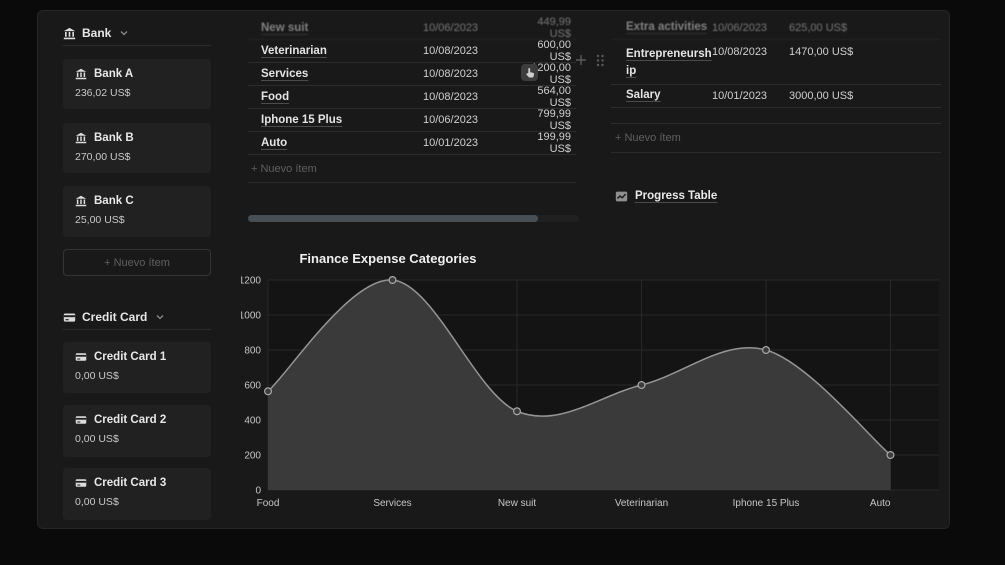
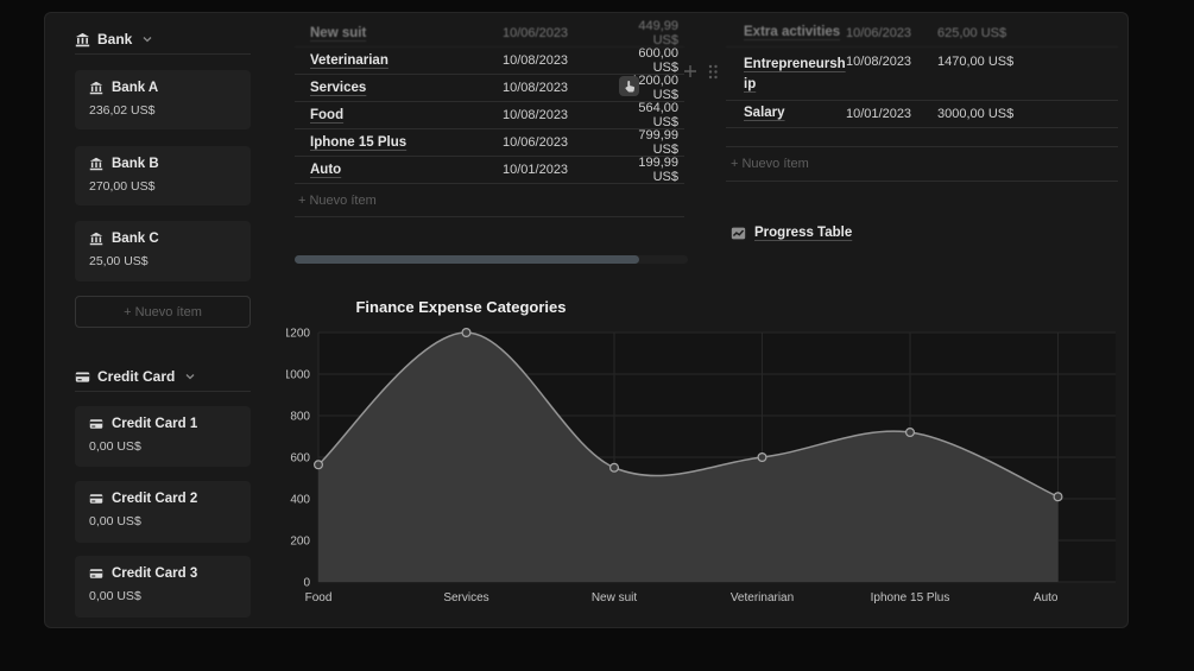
New suit: 450 -> 550
Iphone 15 Plus: 800 -> 720
Auto: 200 -> 410
